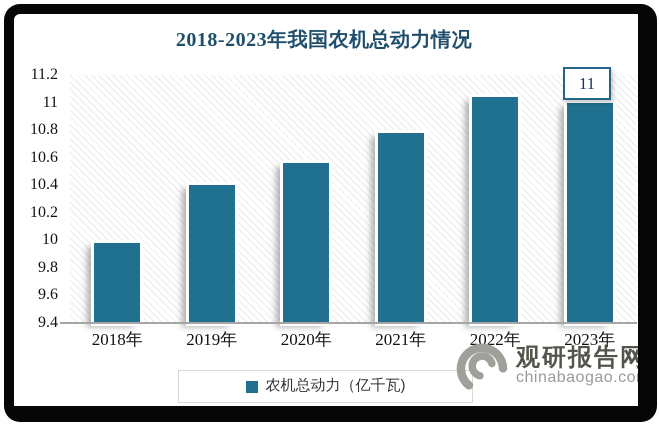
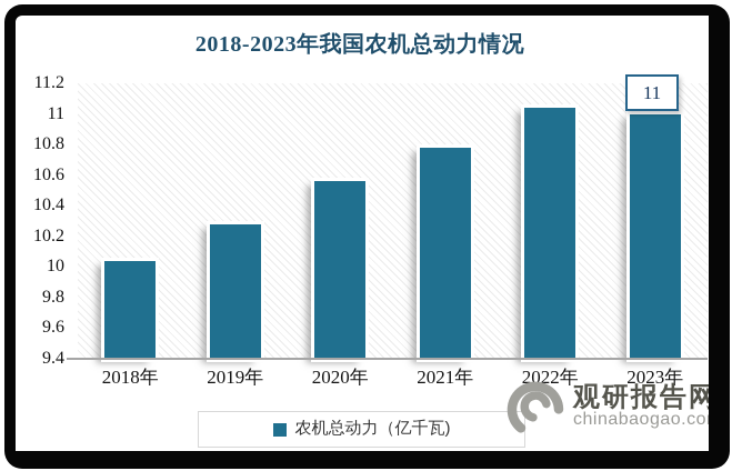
2018年: 9.98 -> 10.04
2019年: 10.40 -> 10.28
